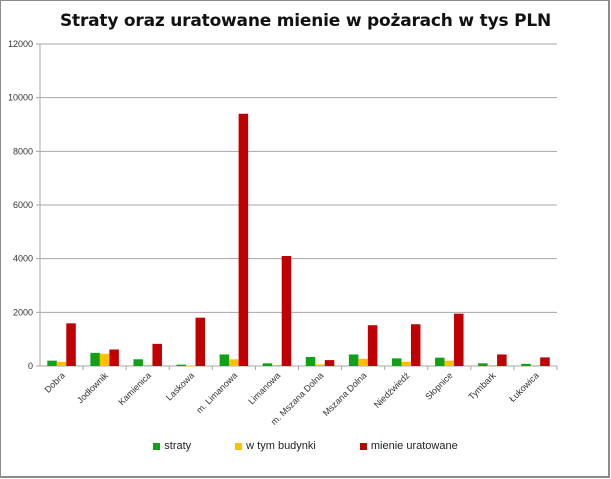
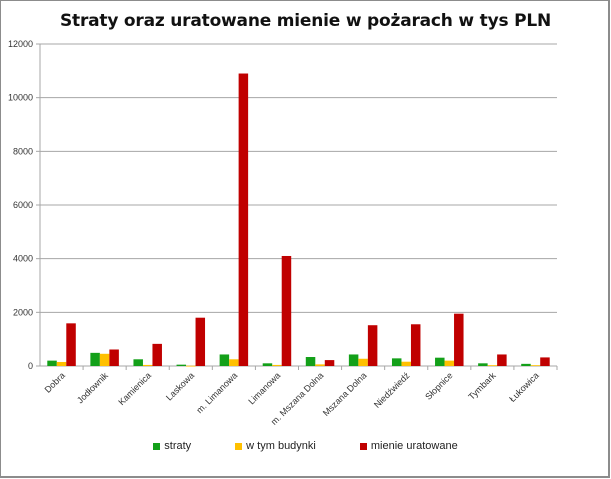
mienie uratowane/m. Limanowa: 9400 -> 10900
